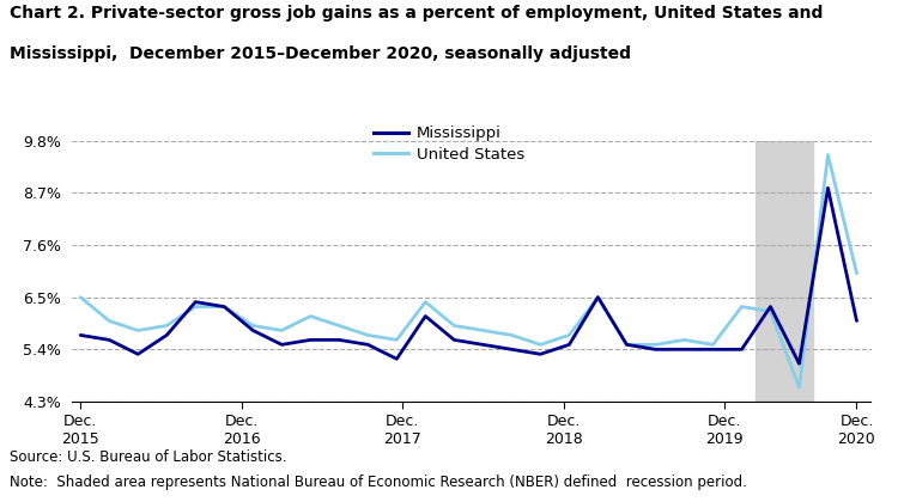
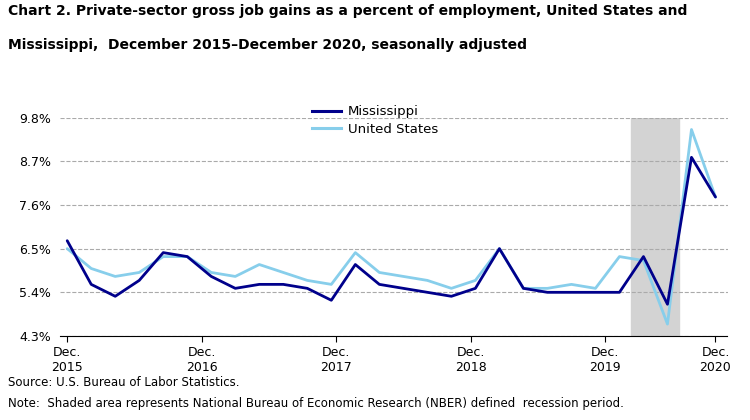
Mississippi/Dec. 2015: 5.7% -> 6.7%
Mississippi/Dec. 2020: 6.0% -> 7.8%
United States/Dec. 2020: 7.0% -> 7.8%
